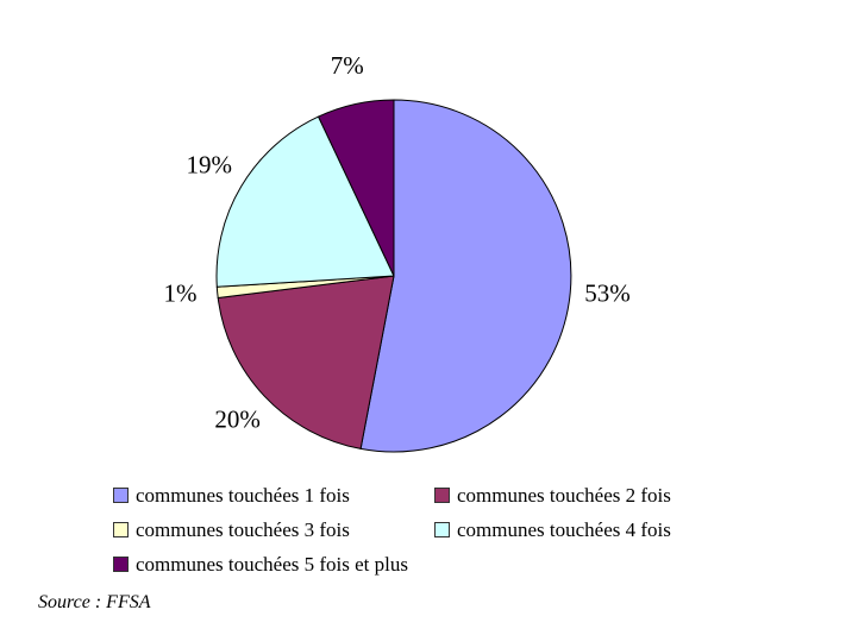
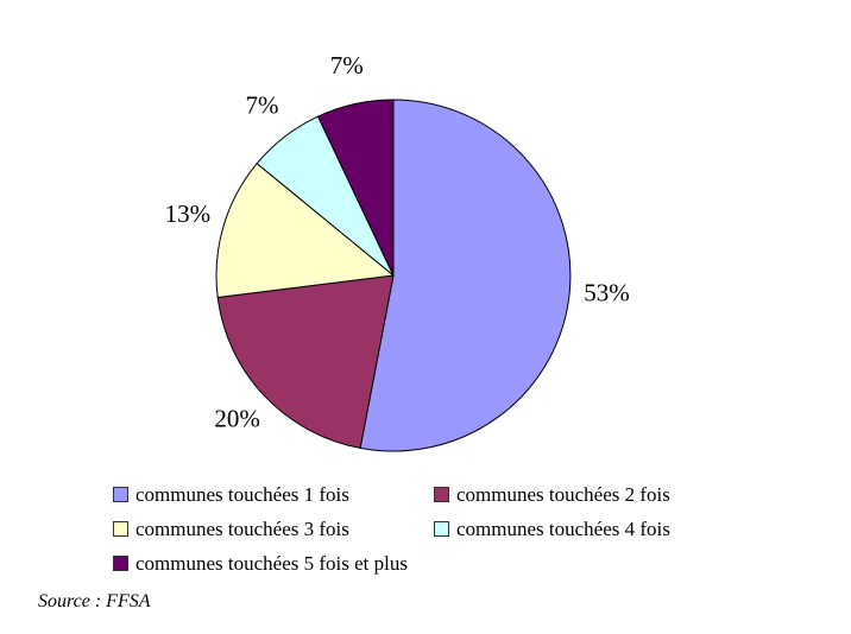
communes touchées 3 fois: 1% -> 13%
communes touchées 4 fois: 19% -> 7%
